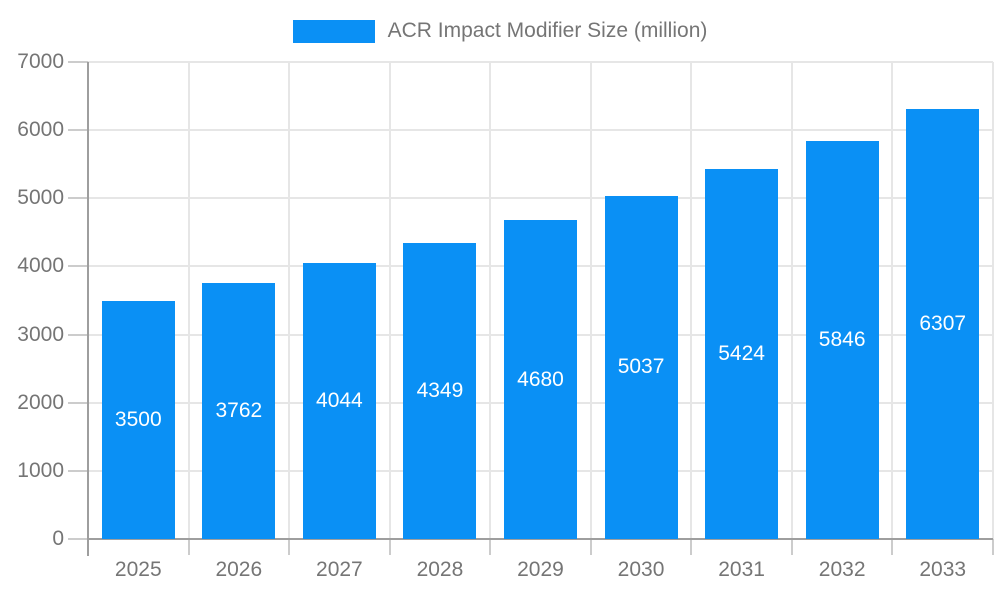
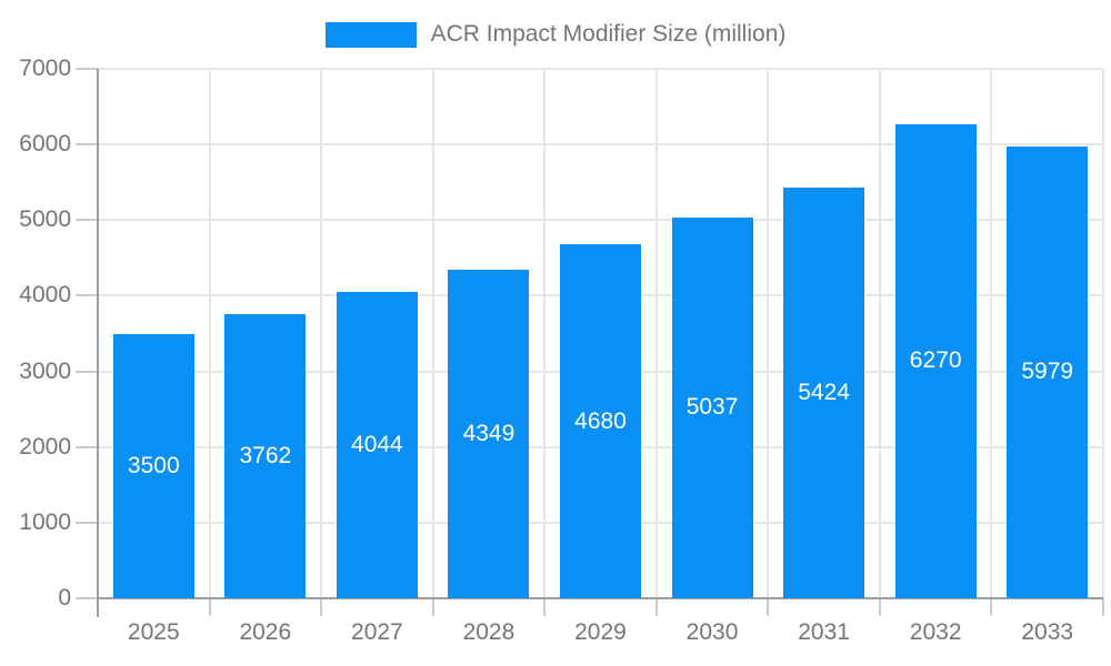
2032: 5846 -> 6270
2033: 6307 -> 5979
